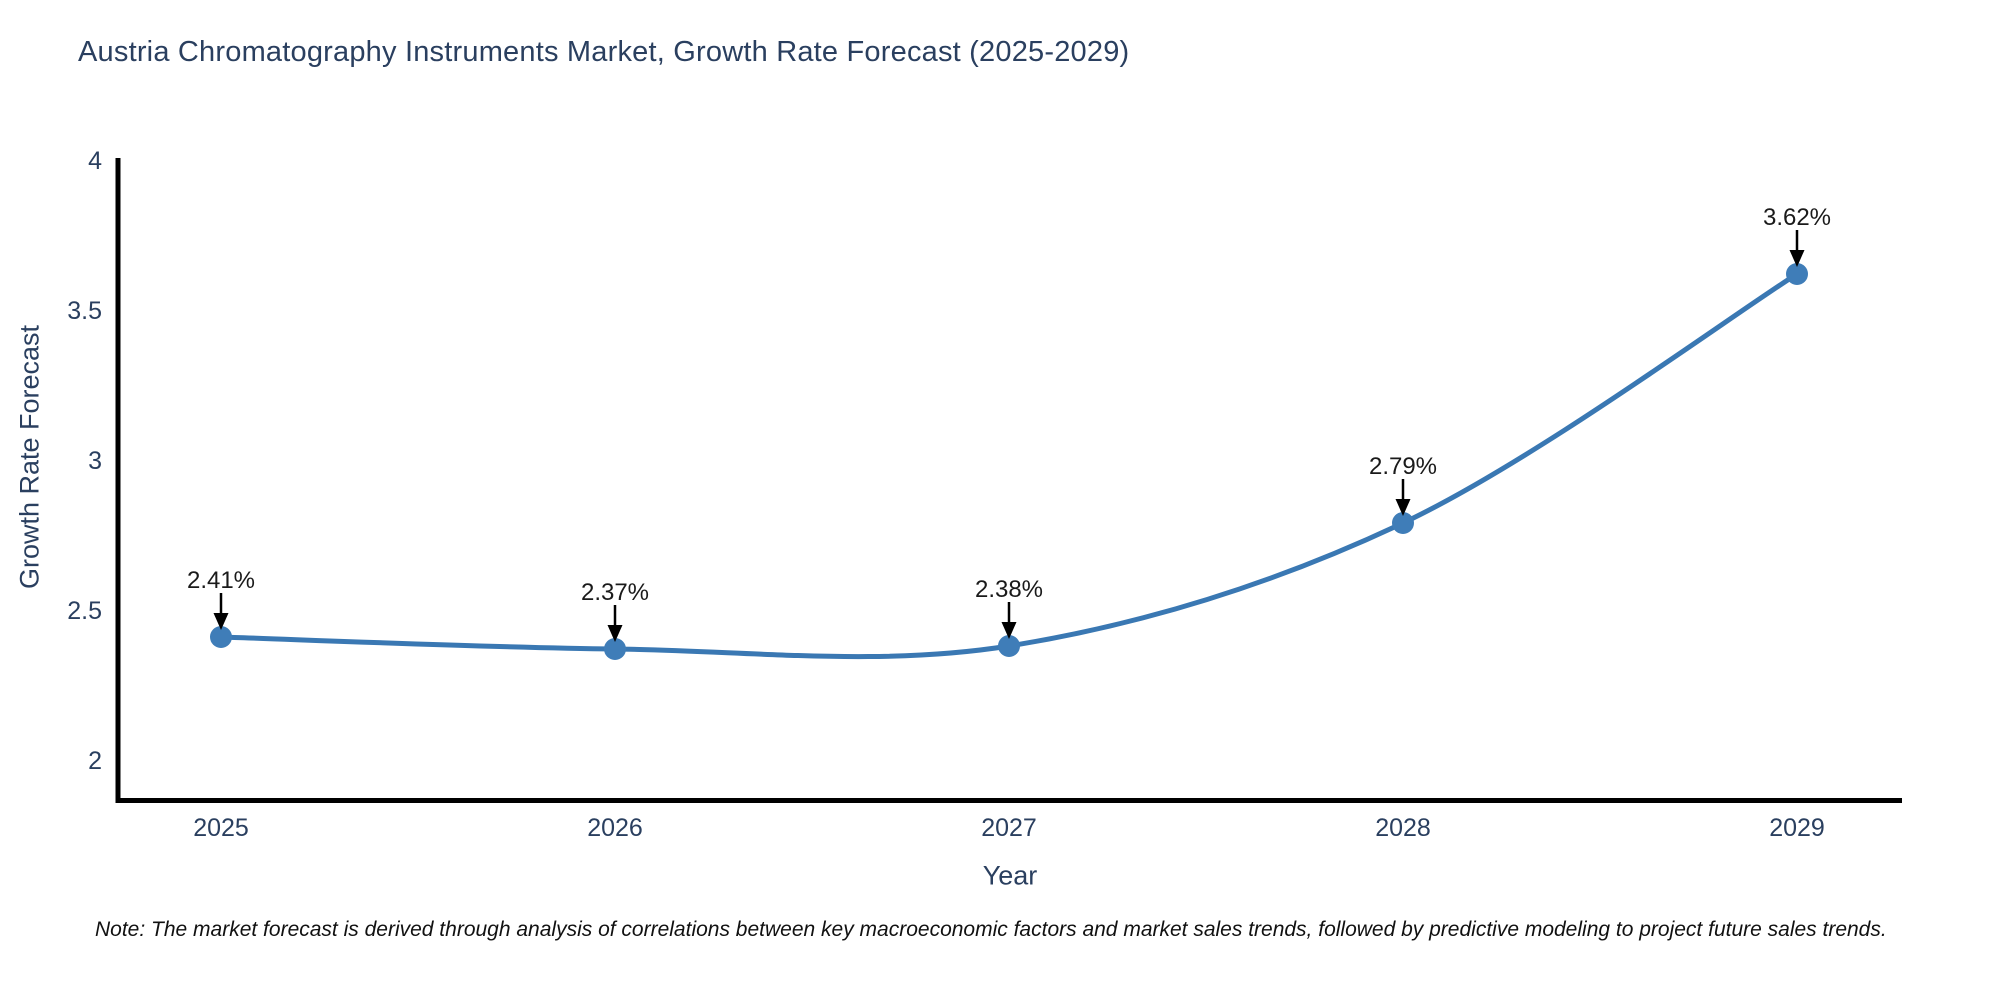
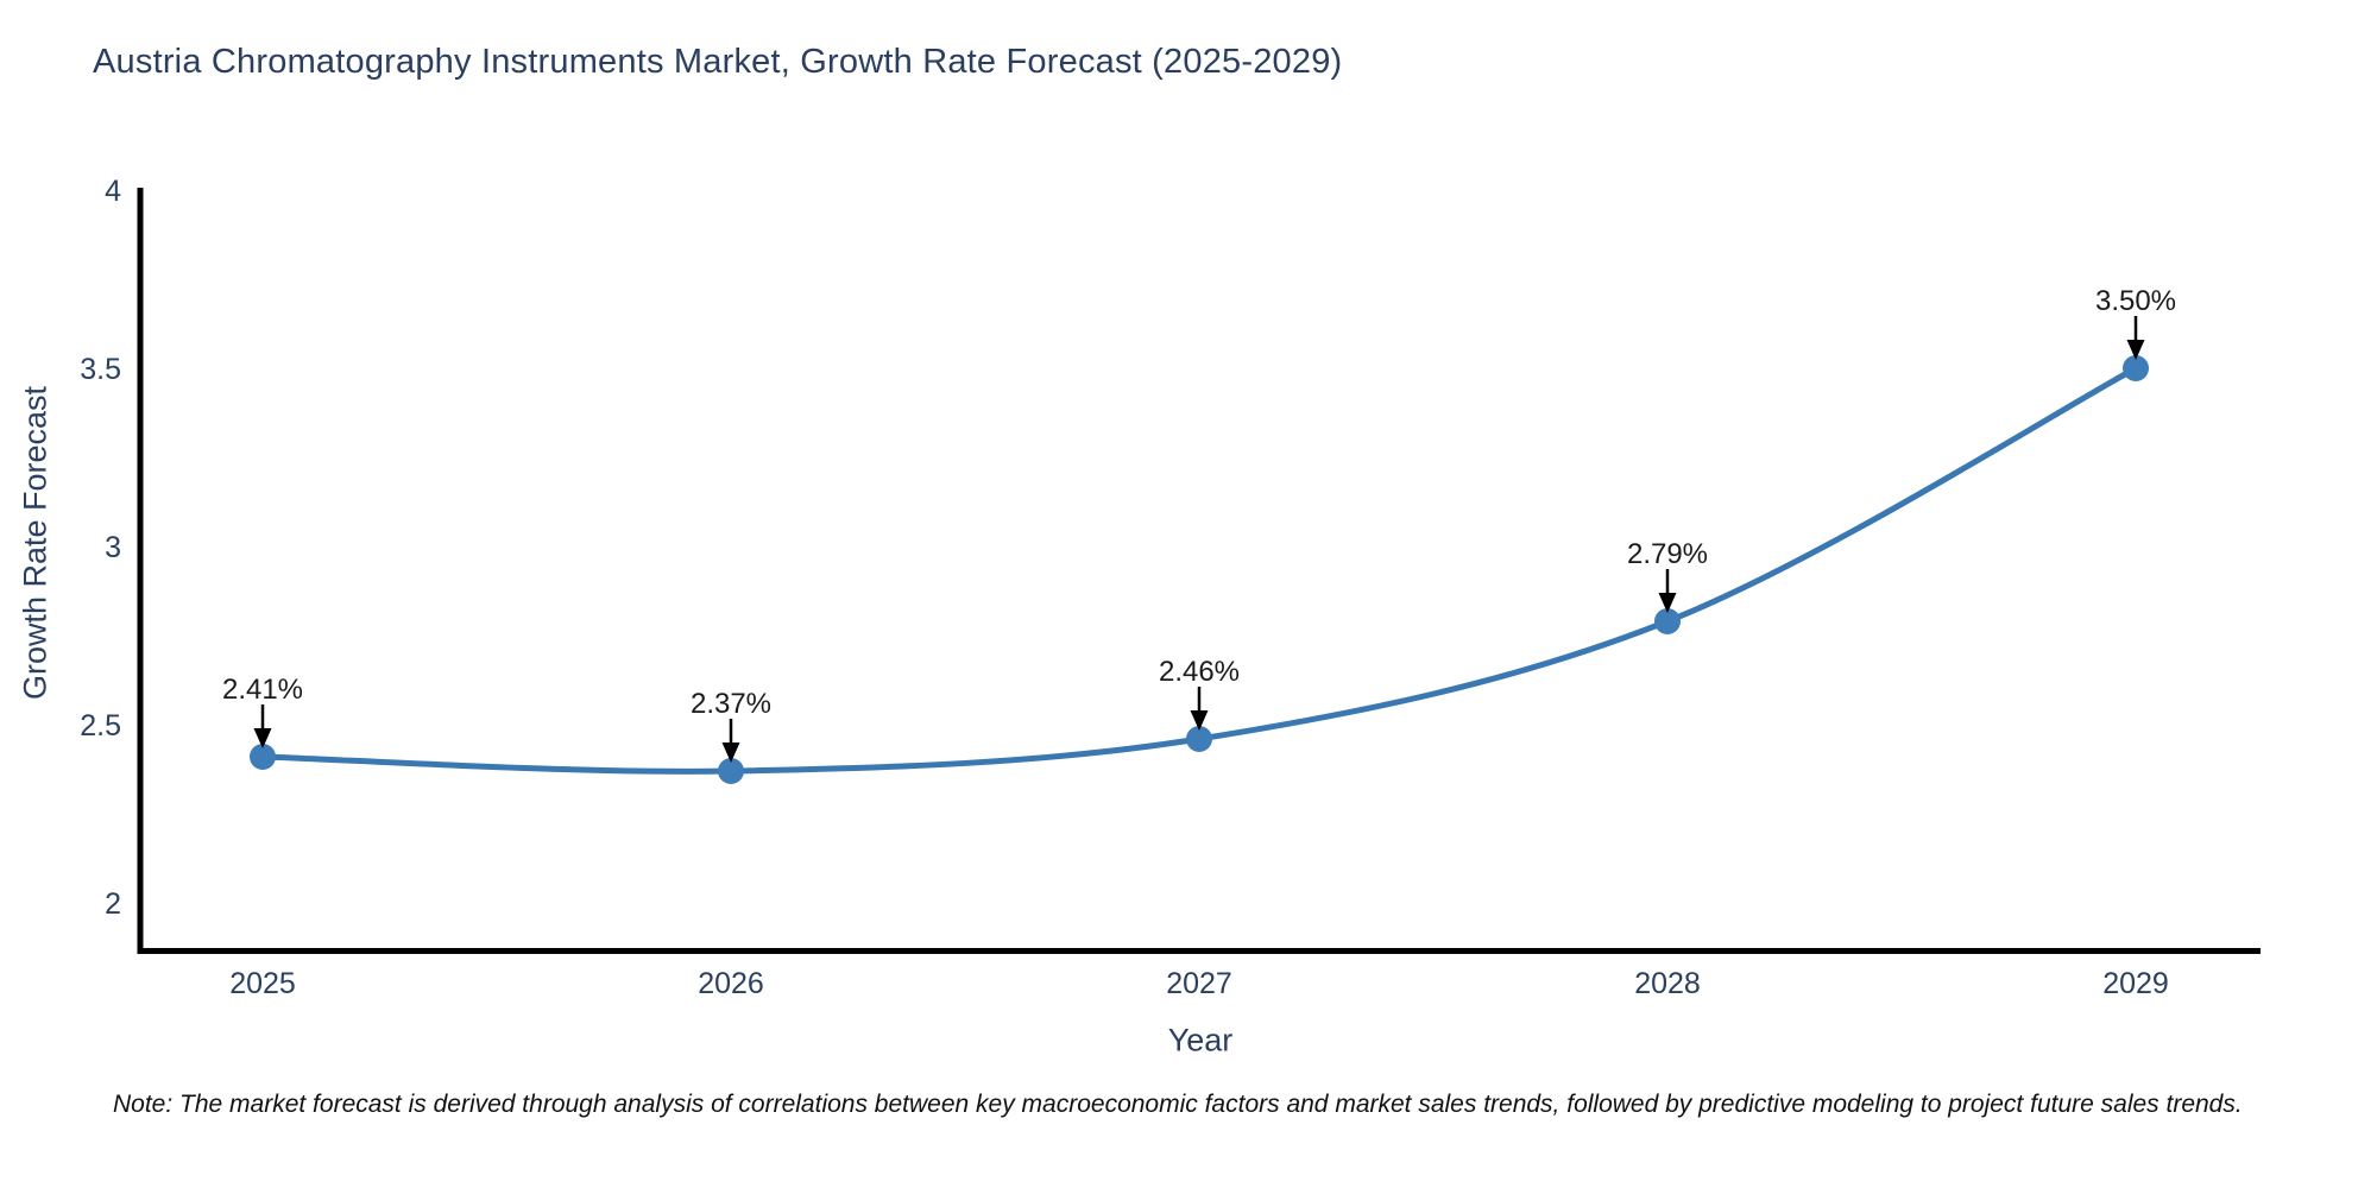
2027: 2.38% -> 2.46%
2029: 3.62% -> 3.50%
